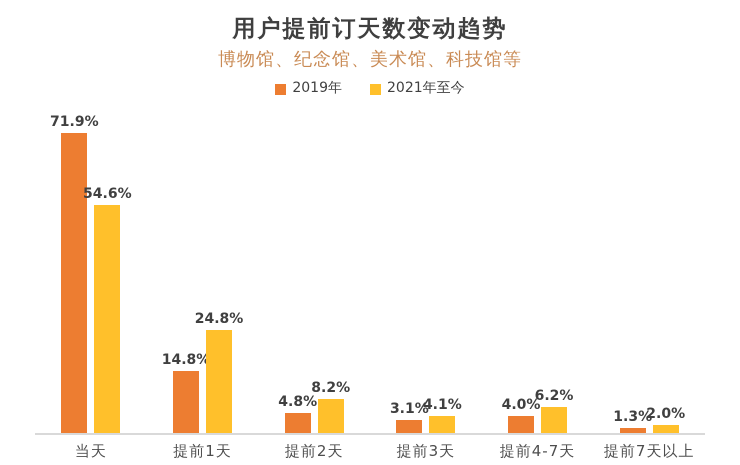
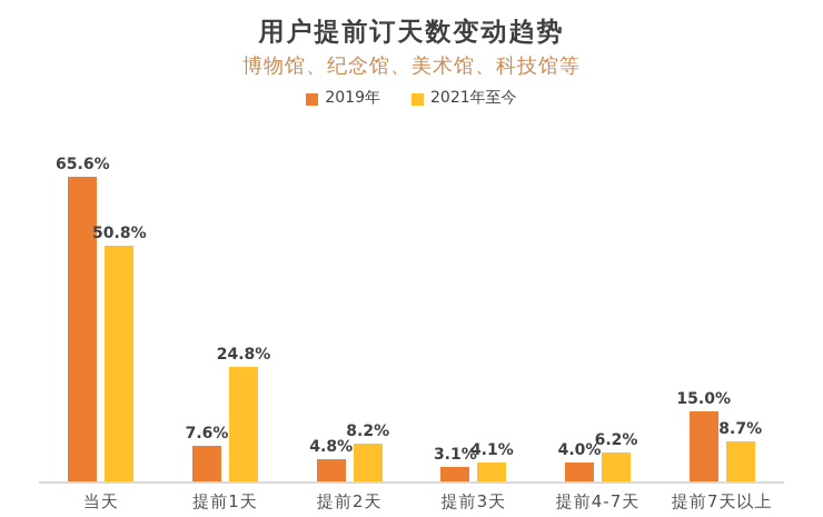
2019年/当天: 71.9% -> 65.6%
2021年至今/当天: 54.6% -> 50.8%
2019年/提前1天: 14.8% -> 7.6%
2019年/提前7天以上: 1.3% -> 15.0%
2021年至今/提前7天以上: 2.0% -> 8.7%
